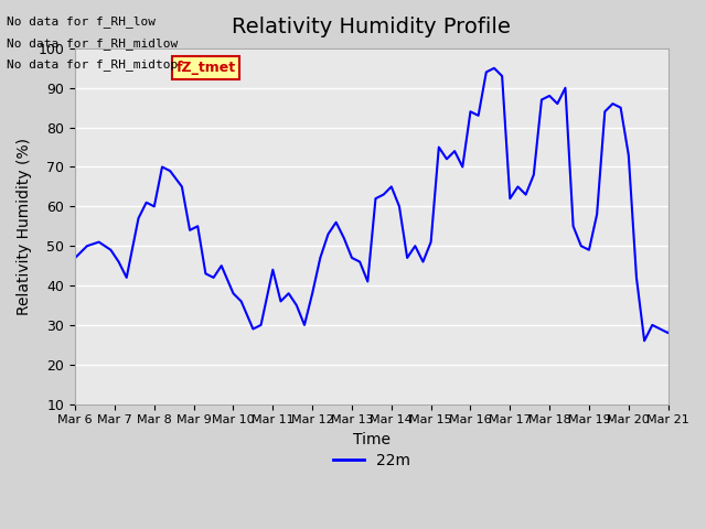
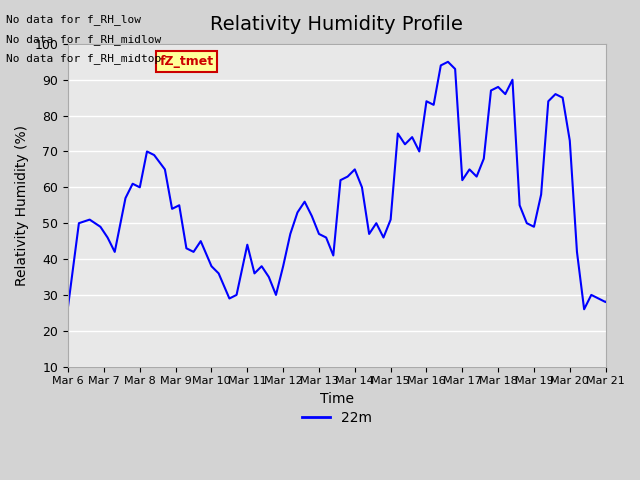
Mar 6: 47 -> 27
